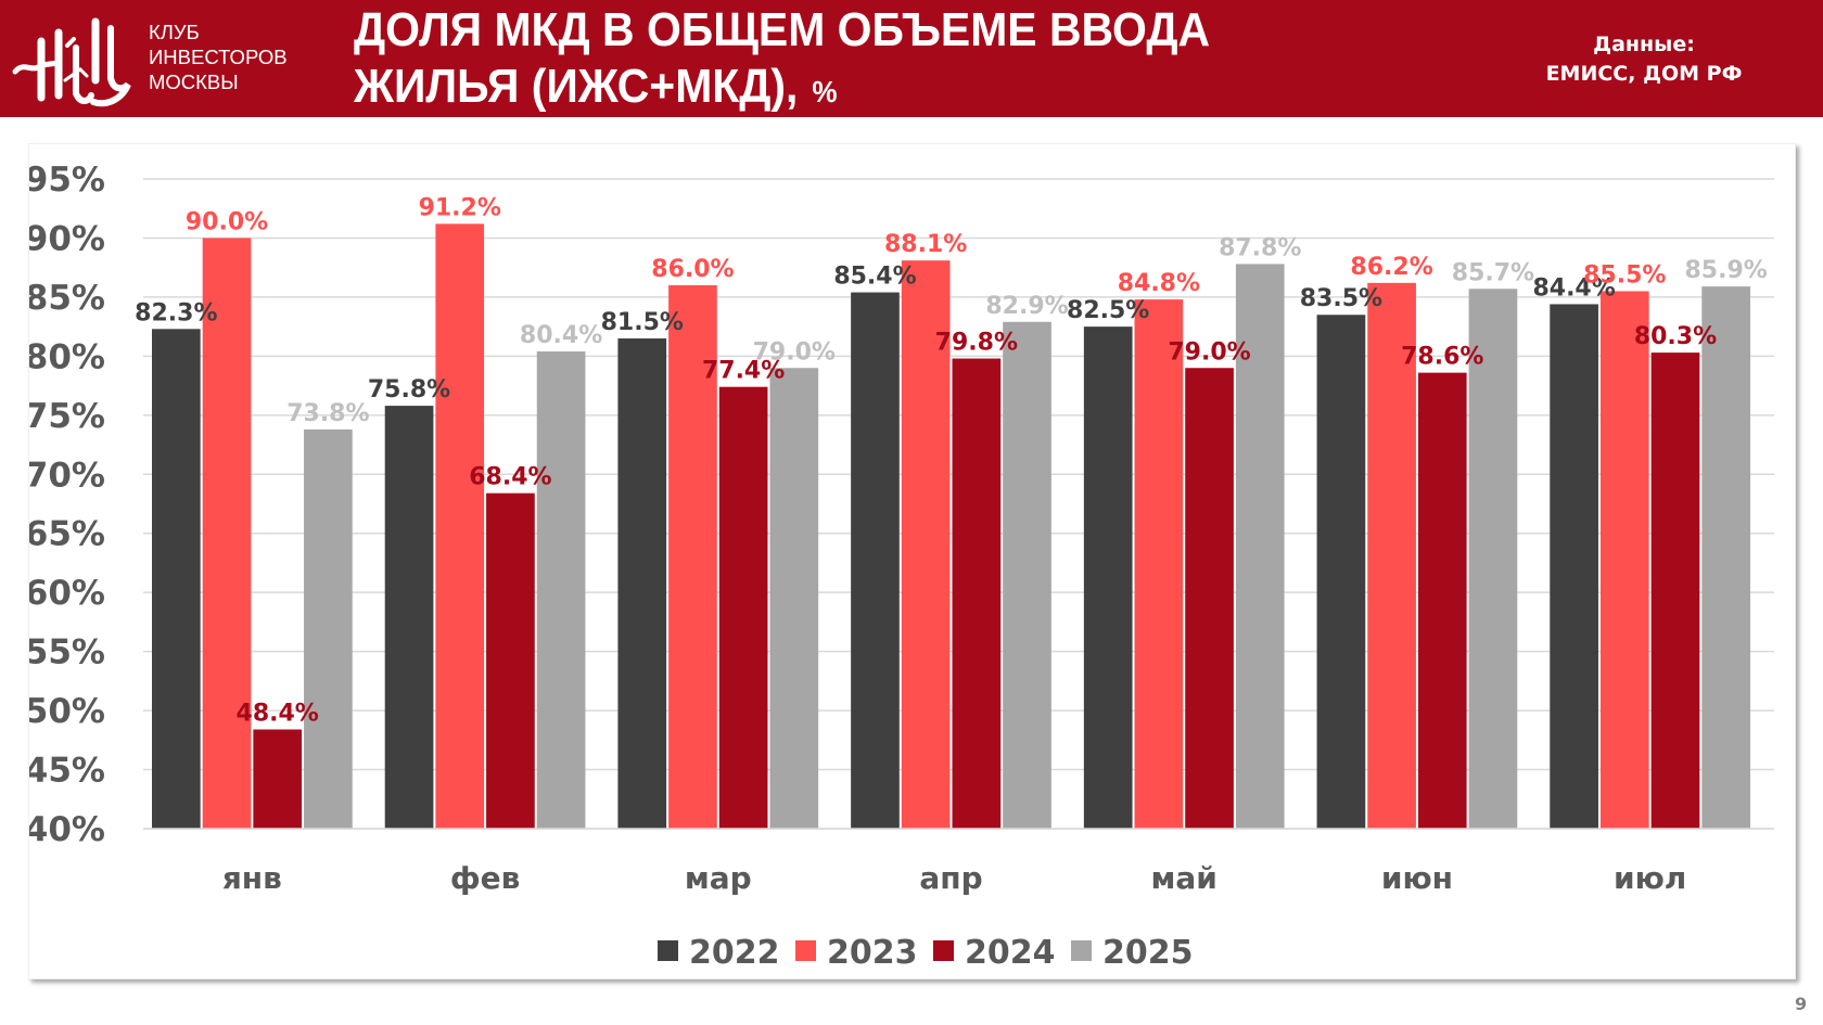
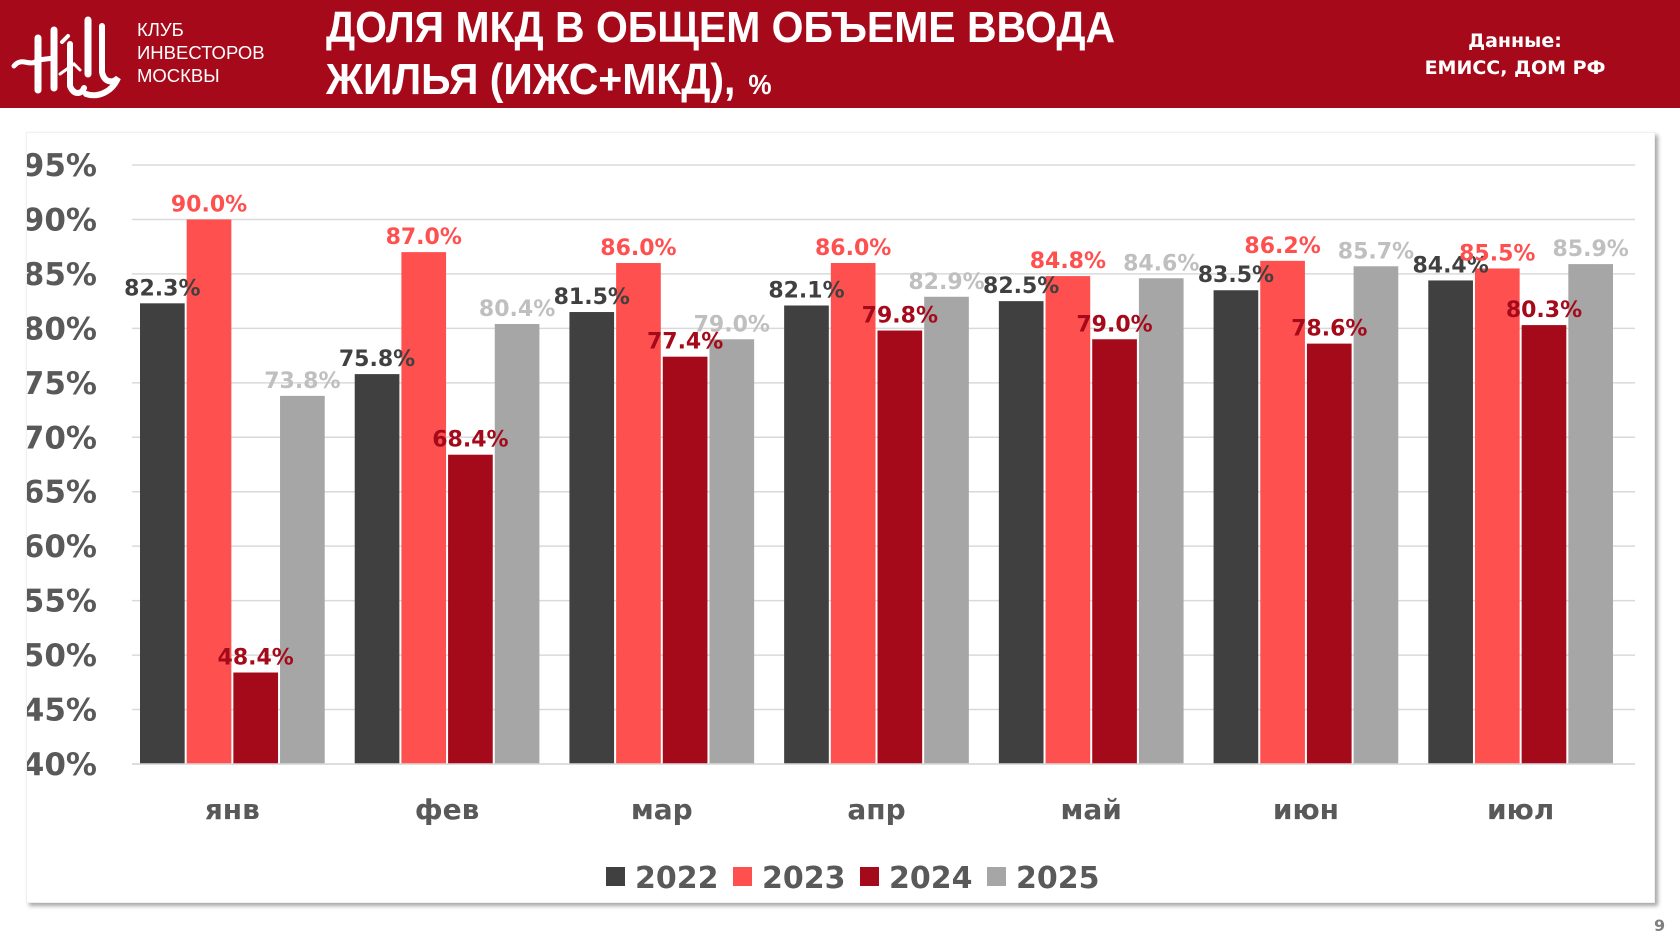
2023/фев: 91.2% -> 87.0%
2022/апр: 85.4% -> 82.1%
2023/апр: 88.1% -> 86.0%
2025/май: 87.8% -> 84.6%
